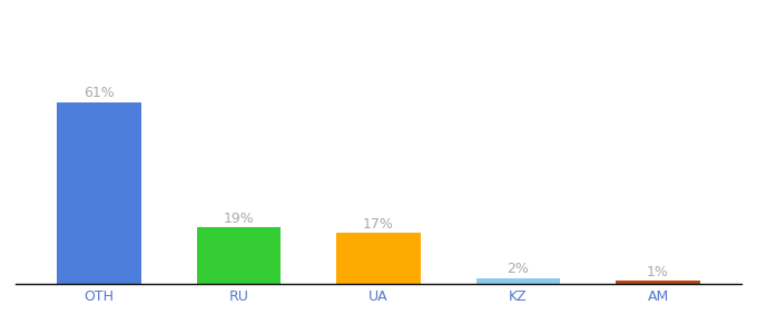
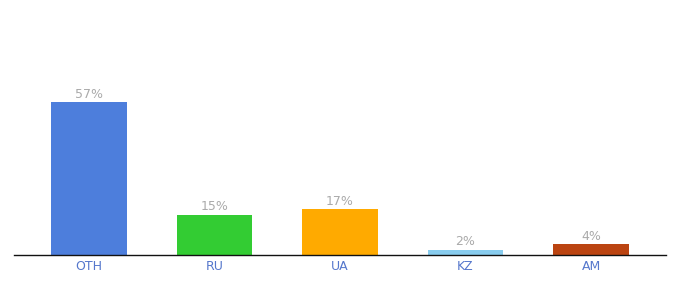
OTH: 61% -> 57%
RU: 19% -> 15%
AM: 1% -> 4%
